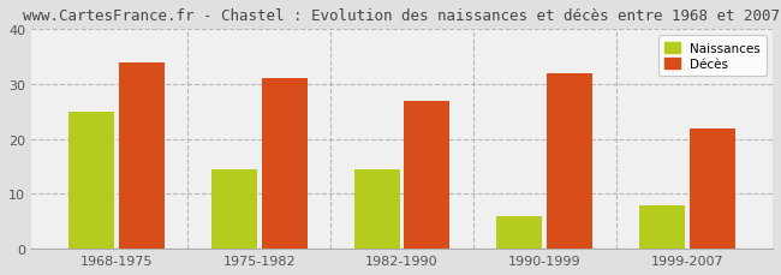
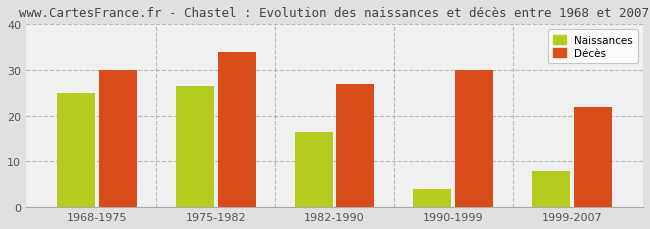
Décès/1968-1975: 34 -> 30
Naissances/1975-1982: 14.5 -> 26.5
Décès/1975-1982: 31 -> 34
Naissances/1982-1990: 14.5 -> 16.5
Naissances/1990-1999: 6.0 -> 4.0
Décès/1990-1999: 32 -> 30
